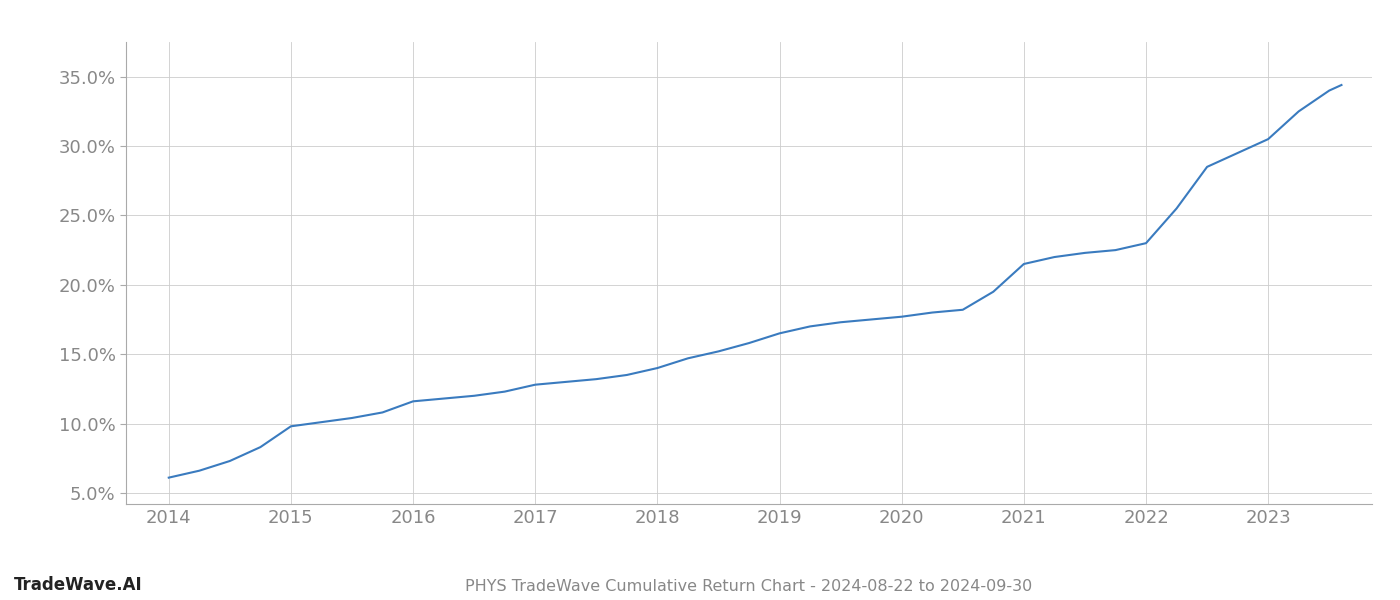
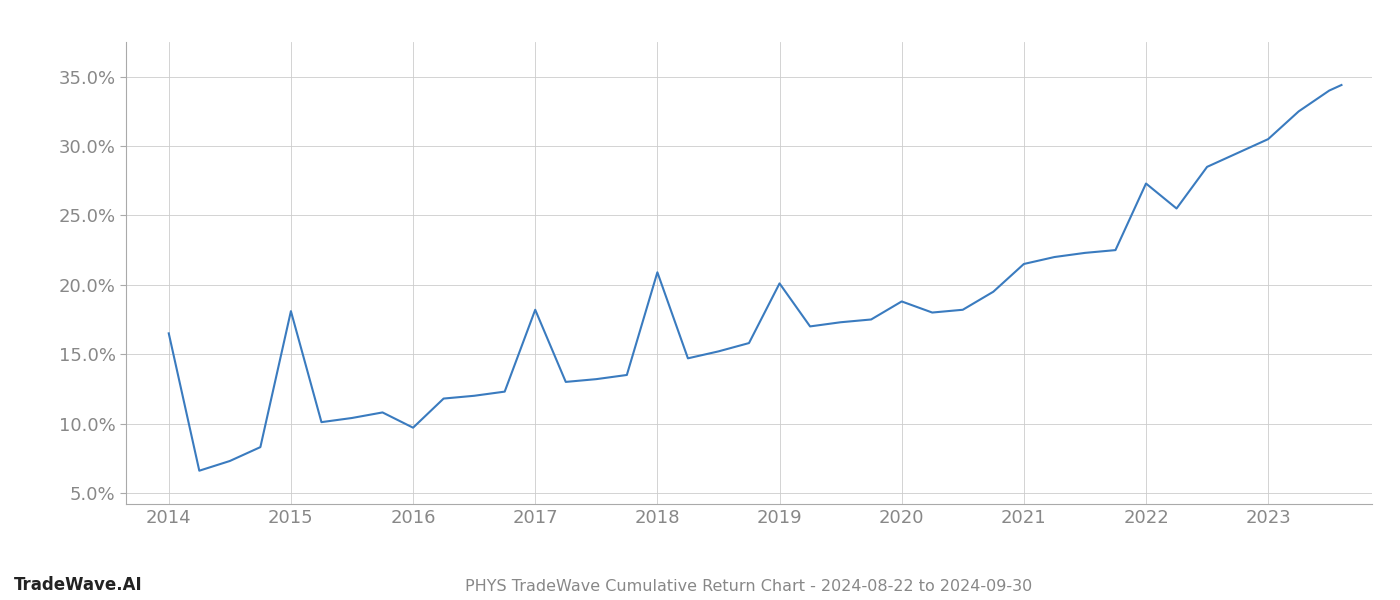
2014: 6.1% -> 16.5%
2015: 9.8% -> 18.1%
2016: 11.6% -> 9.7%
2017: 12.8% -> 18.2%
2018: 14.0% -> 20.9%
2019: 16.5% -> 20.1%
2020: 17.7% -> 18.8%
2022: 23.0% -> 27.3%
